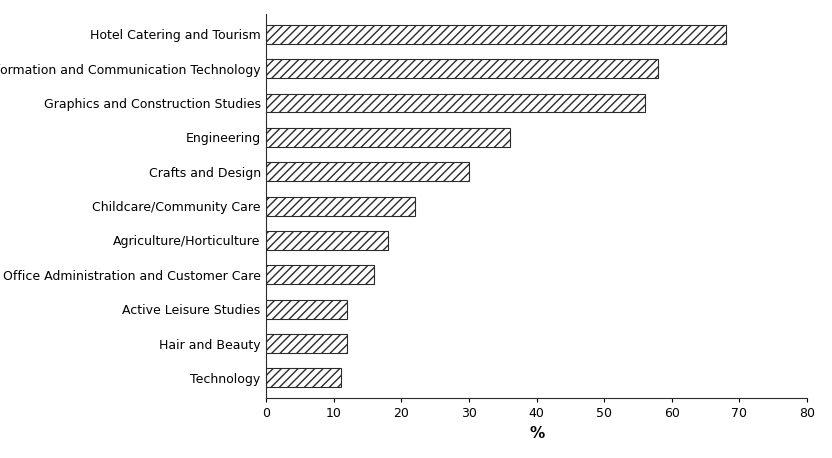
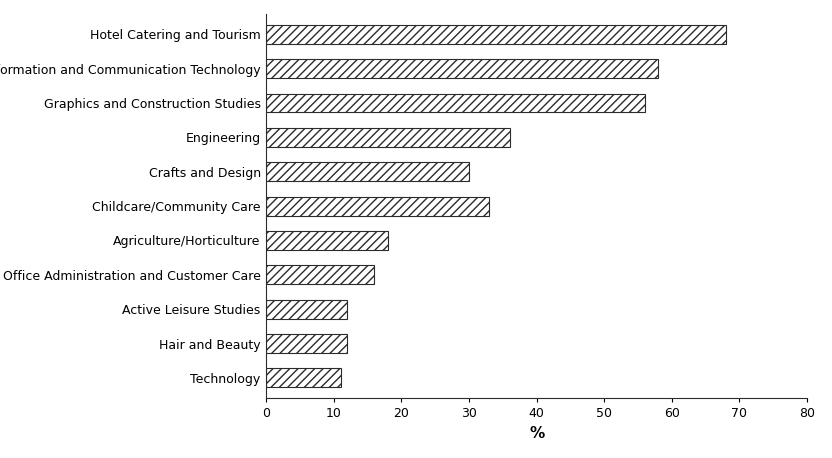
Childcare/Community Care: 22 -> 33
